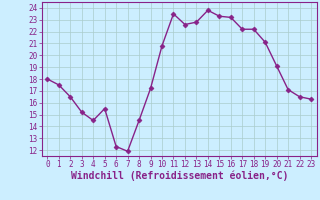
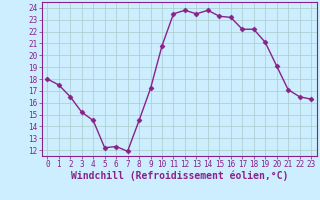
5: 15.5 -> 12.2
12: 22.6 -> 23.8
13: 22.8 -> 23.5
